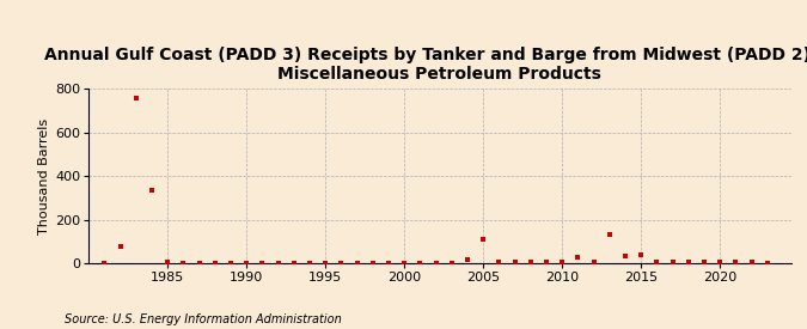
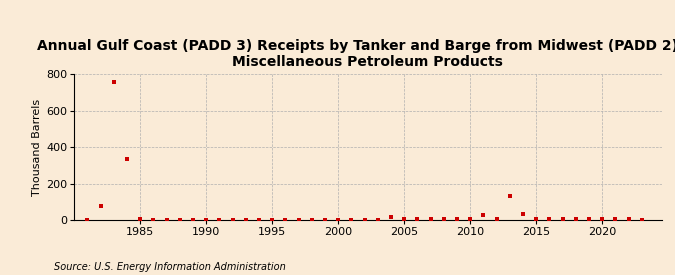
2005: 110 -> 0
2015: 40 -> 10
